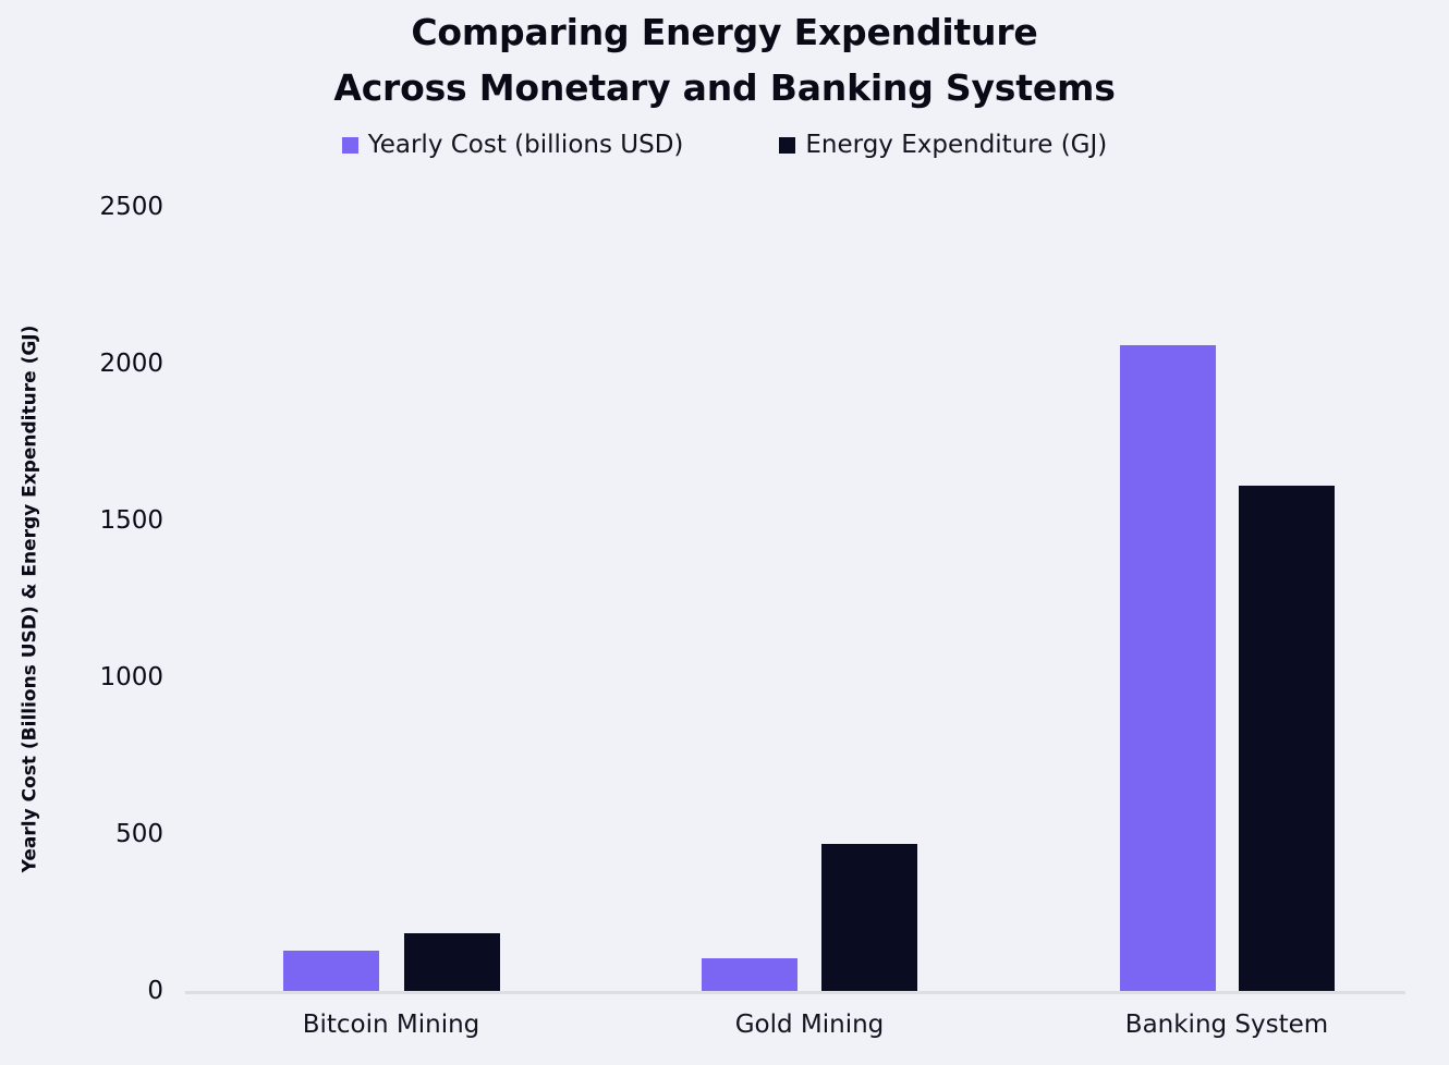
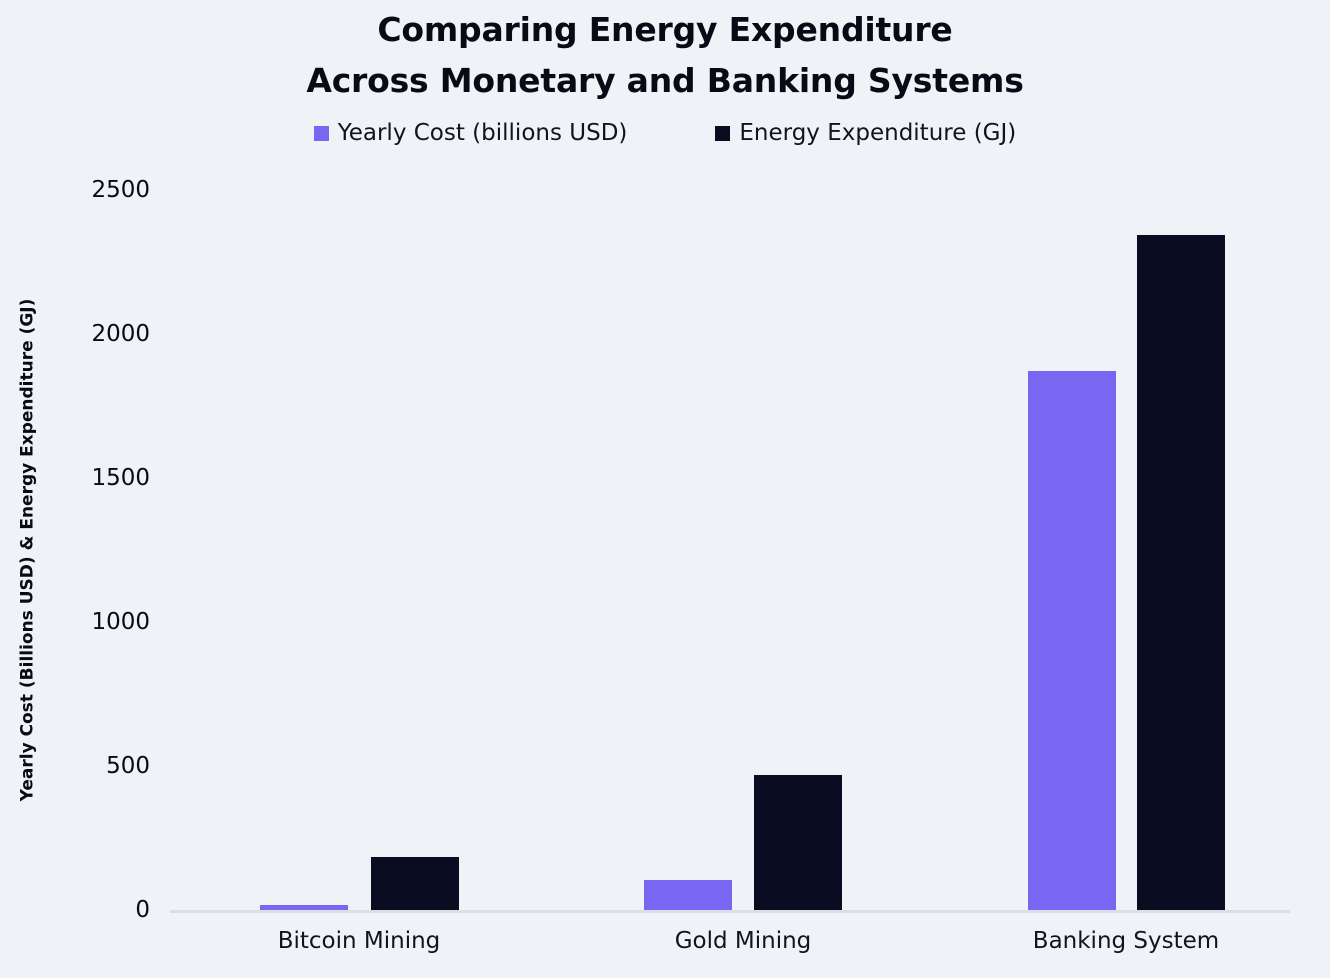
Yearly Cost (billions USD)/Bitcoin Mining: 130 -> 20
Yearly Cost (billions USD)/Banking System: 2060 -> 1870
Energy Expenditure (GJ)/Banking System: 1610 -> 2340
